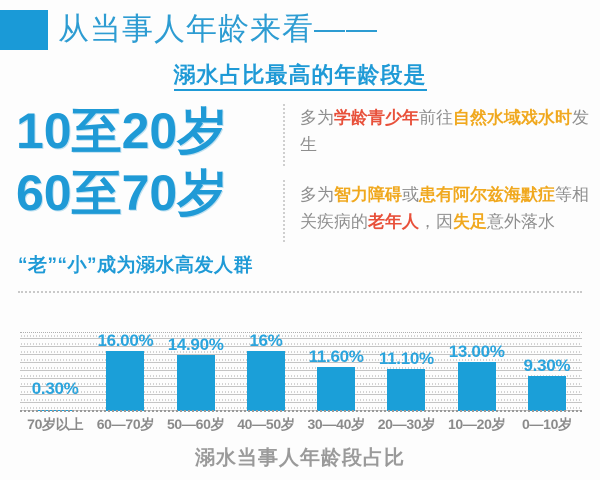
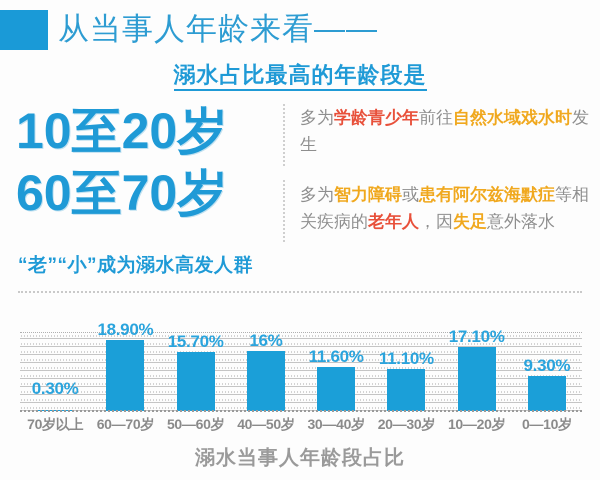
60—70岁: 16.00% -> 18.90%
50—60岁: 14.90% -> 15.70%
10—20岁: 13.00% -> 17.10%
